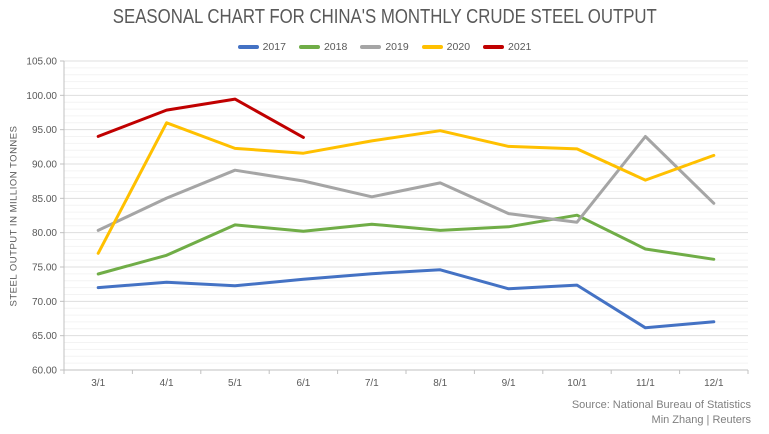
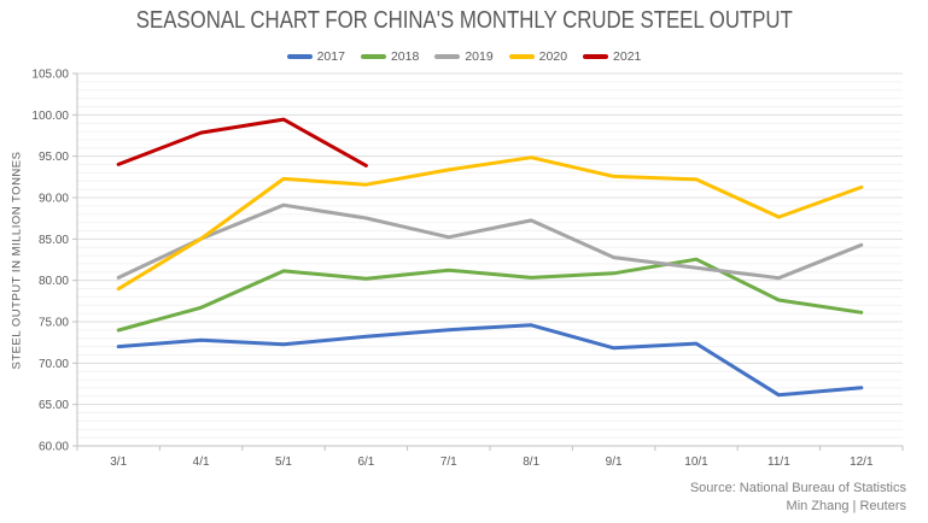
2020/3/1: 77 -> 79
2020/4/1: 96 -> 85
2019/11/1: 94 -> 80
